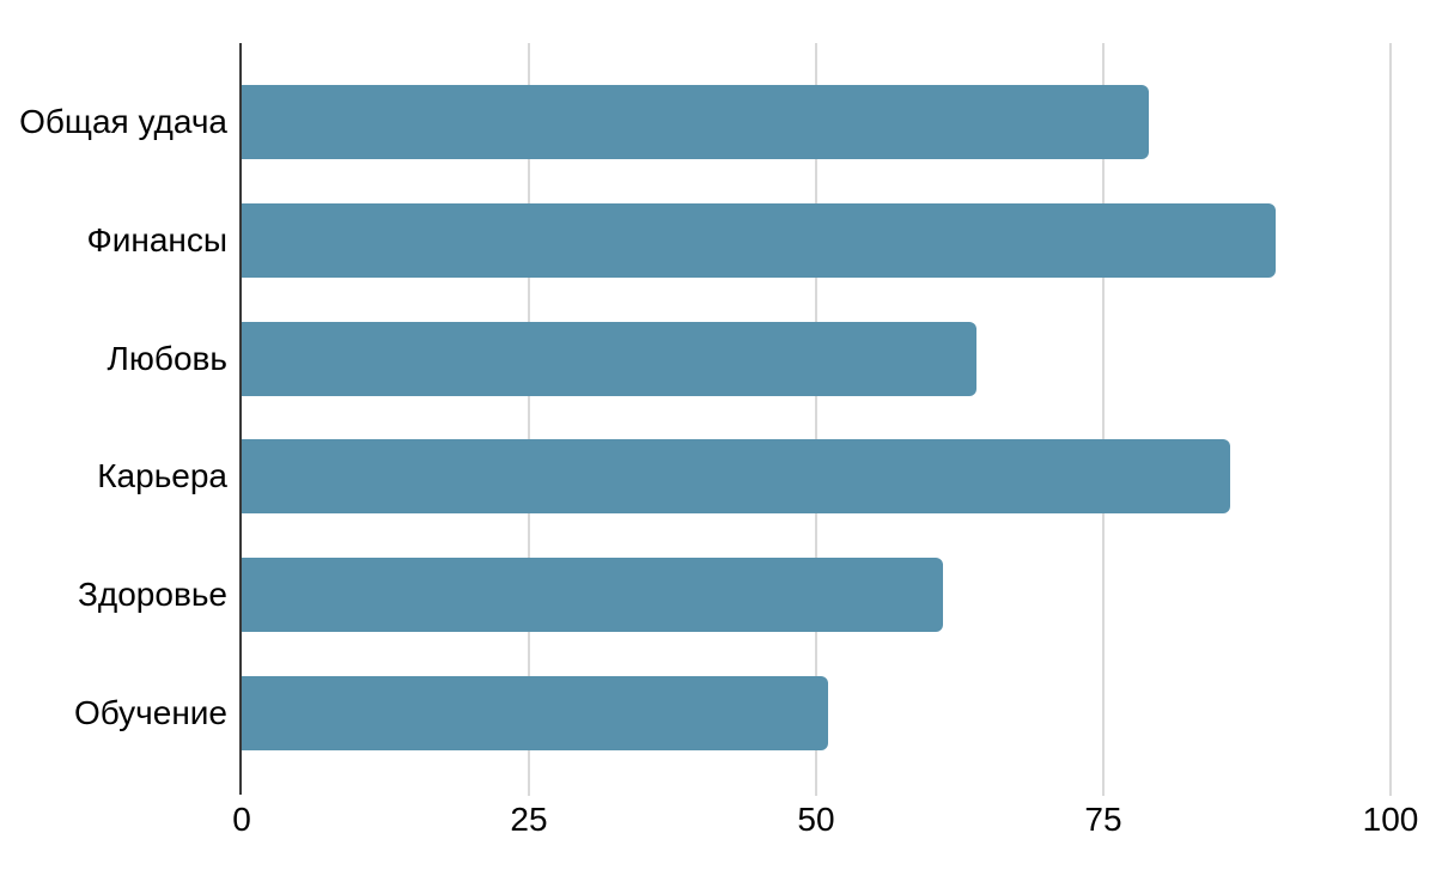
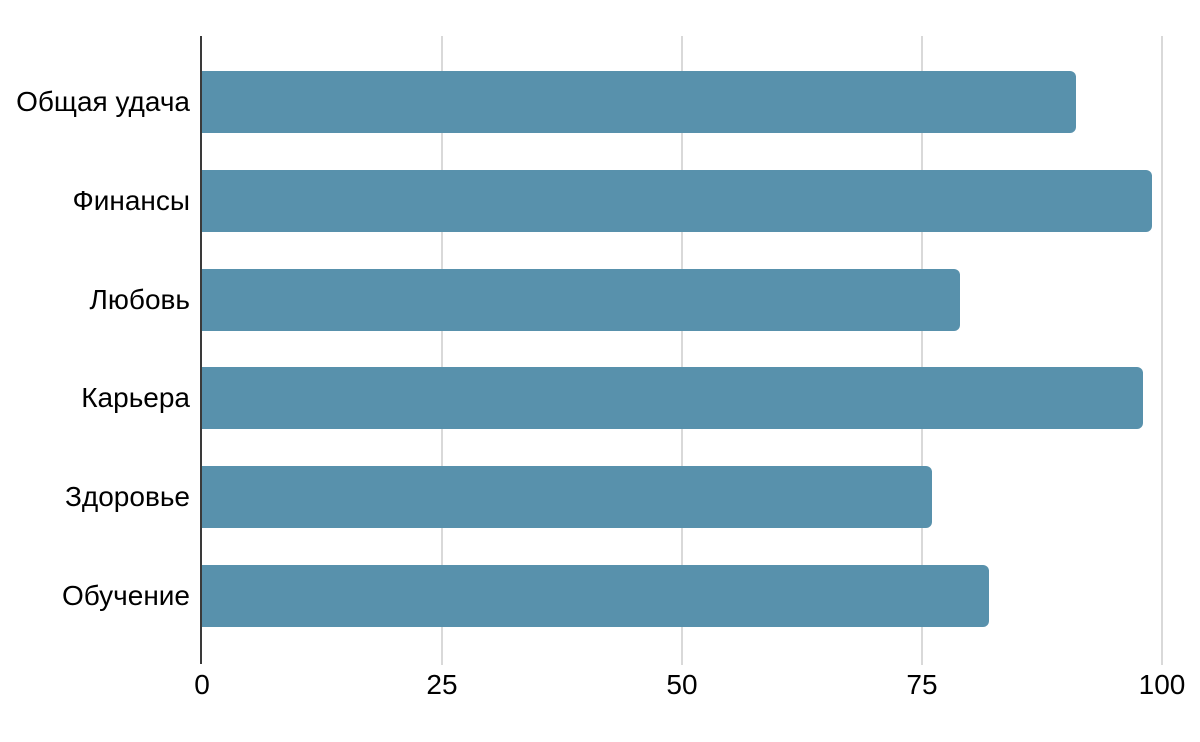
Общая удача: 79 -> 91
Финансы: 90 -> 99
Любовь: 64 -> 79
Карьера: 86 -> 98
Здоровье: 61 -> 76
Обучение: 51 -> 82
